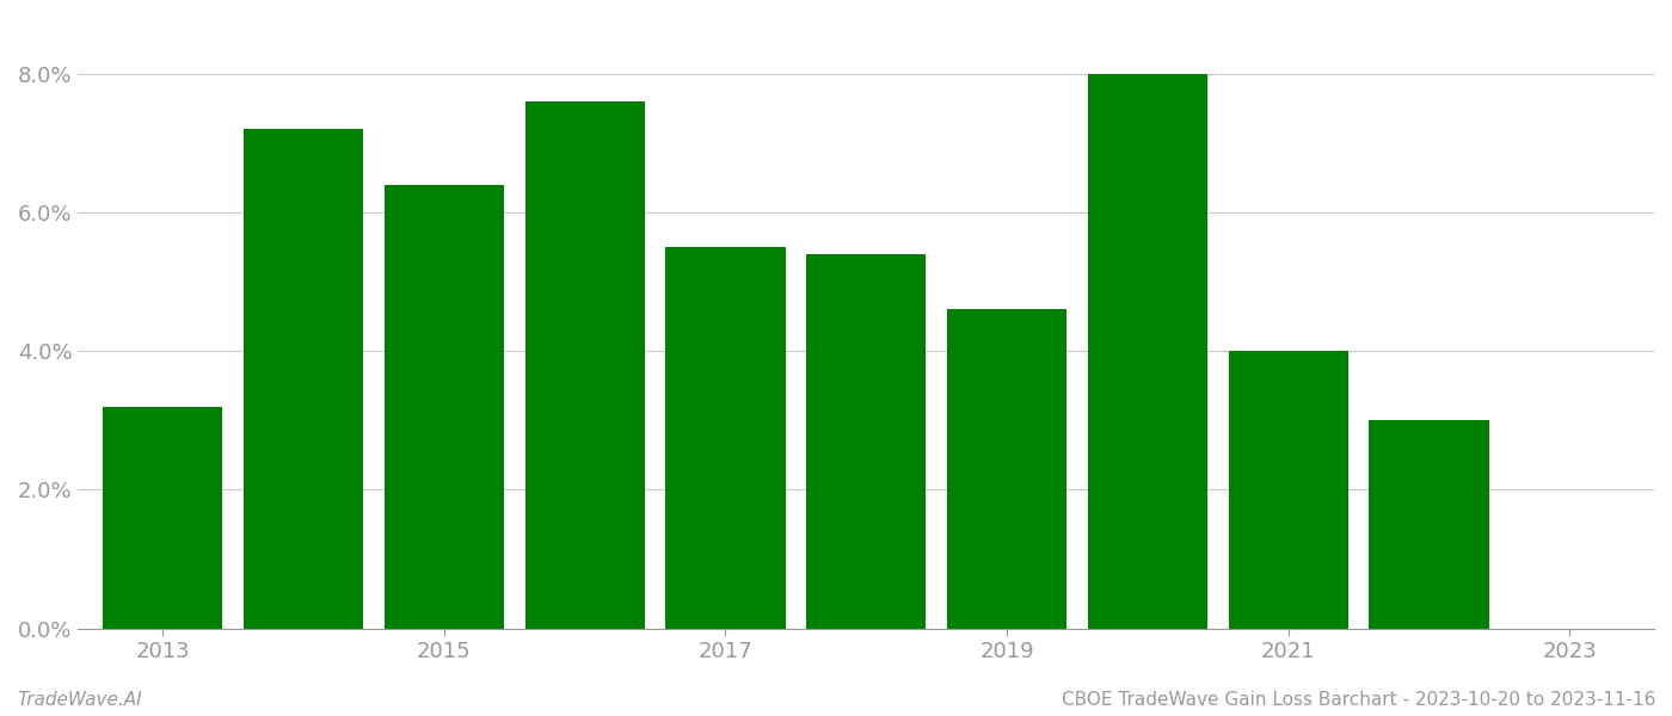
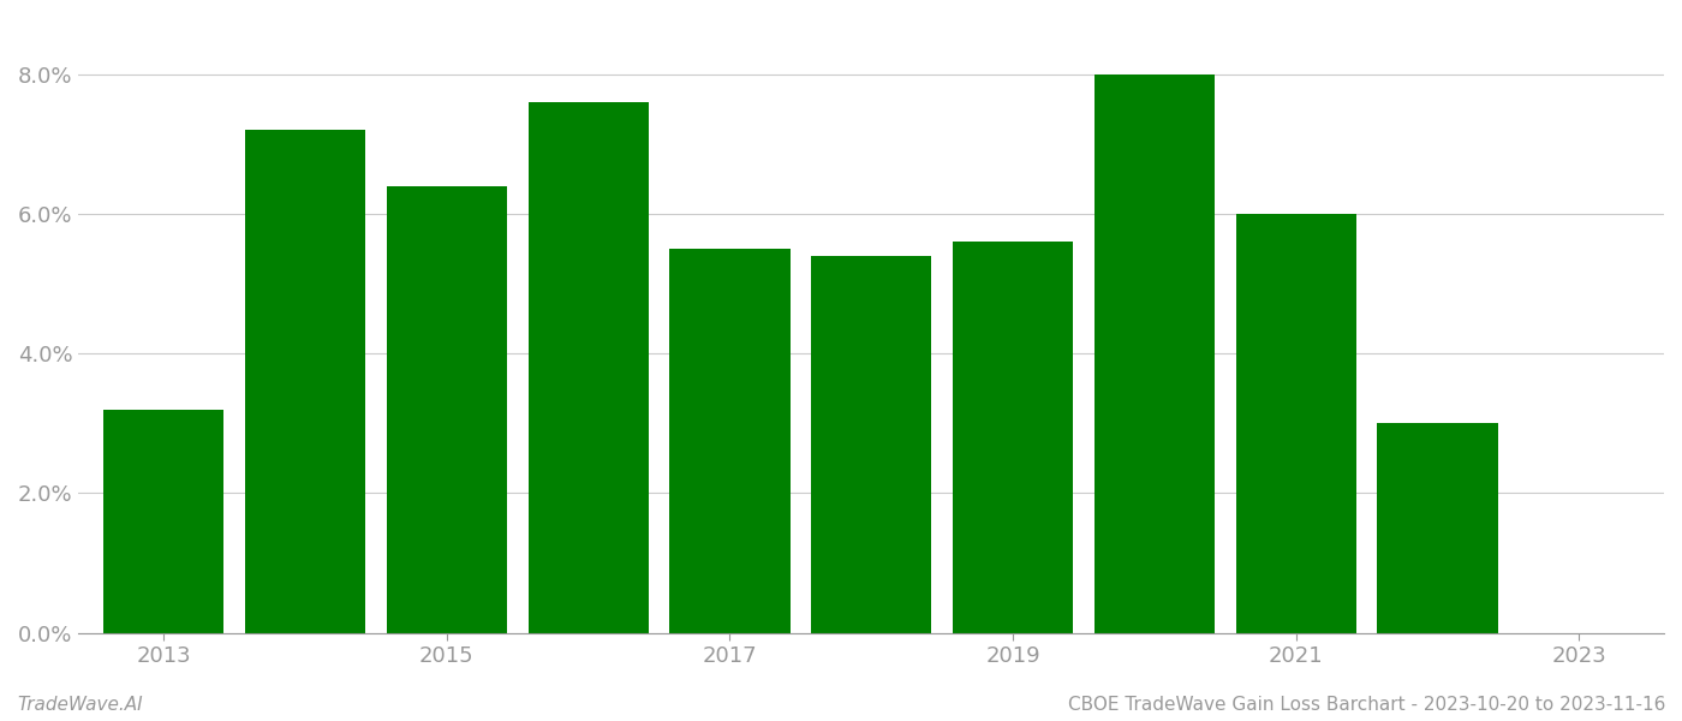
2019: 4.6% -> 5.6%
2021: 4.0% -> 6.0%
